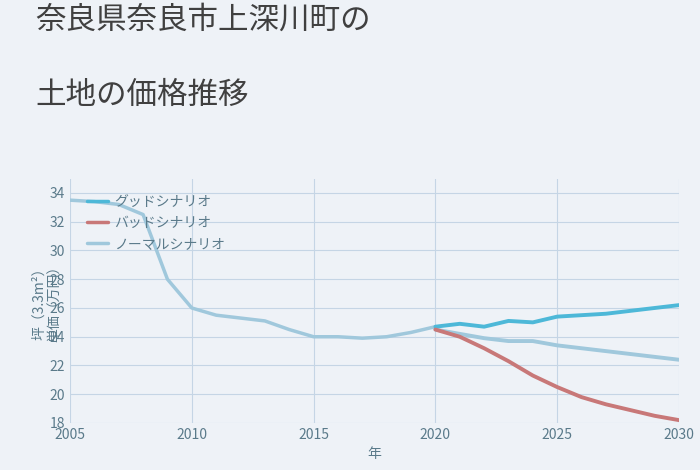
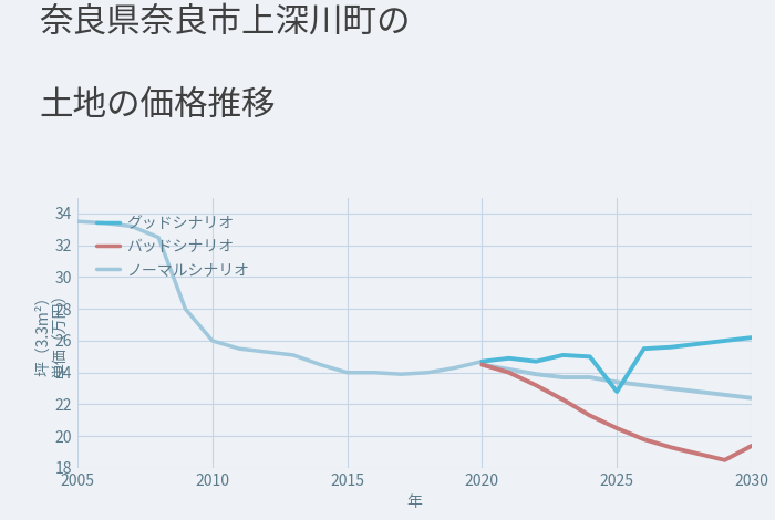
グッドシナリオ/2025: 25.4 -> 22.8
バッドシナリオ/2030: 18.2 -> 19.4
